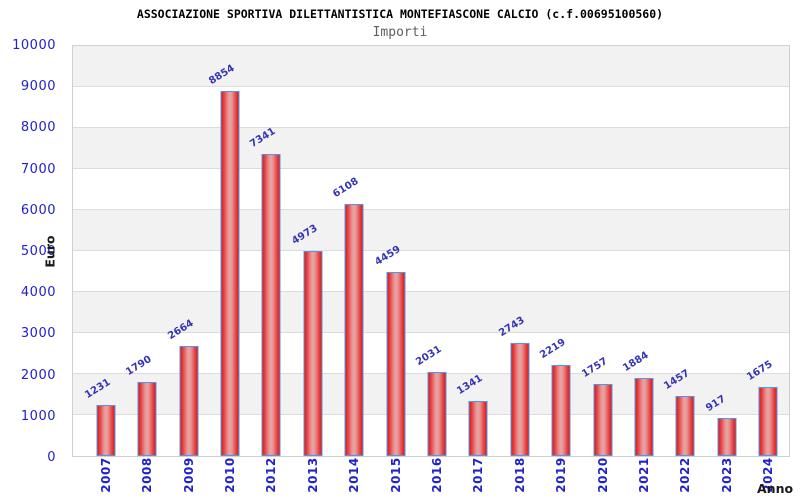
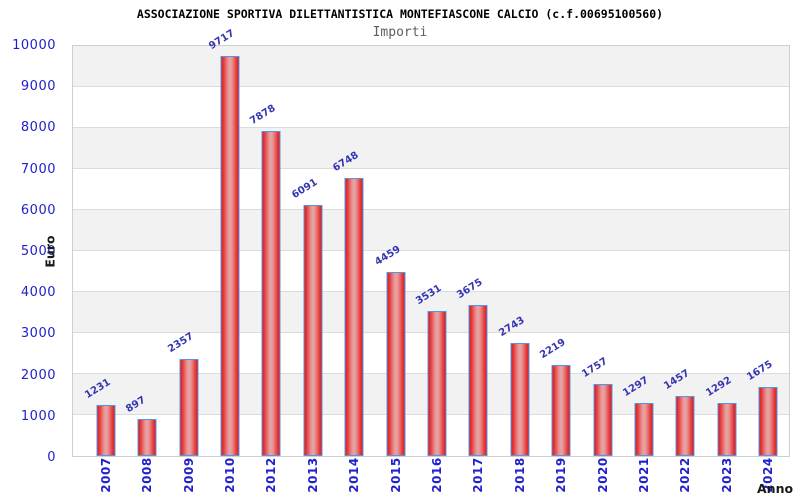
2008: 1790 -> 897
2009: 2664 -> 2357
2010: 8854 -> 9717
2012: 7341 -> 7878
2013: 4973 -> 6091
2014: 6108 -> 6748
2016: 2031 -> 3531
2017: 1341 -> 3675
2021: 1884 -> 1297
2023: 917 -> 1292
